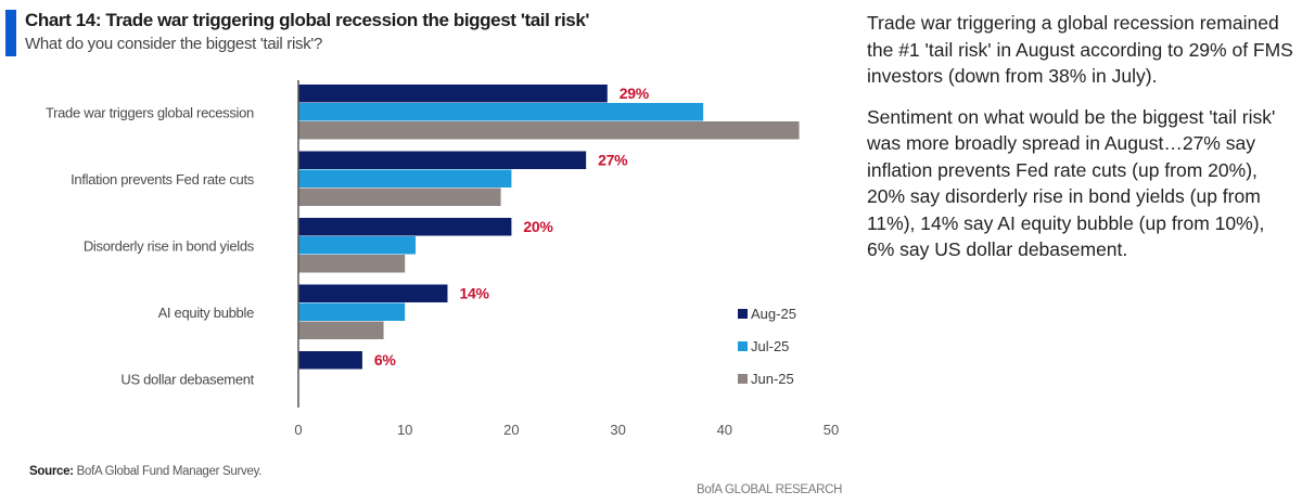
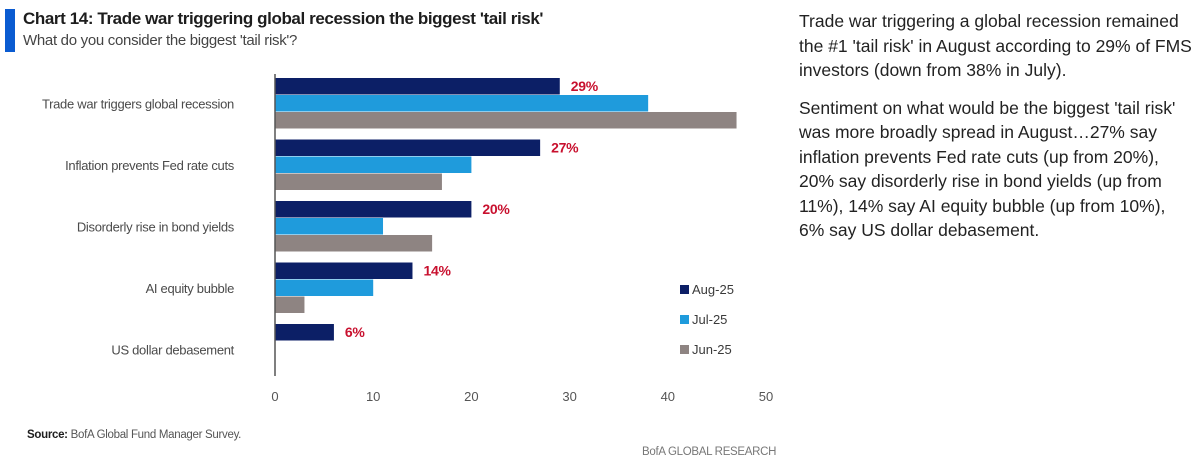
Jun-25/Inflation prevents Fed rate cuts: 19 -> 17
Jun-25/Disorderly rise in bond yields: 10 -> 16
Jun-25/AI equity bubble: 8 -> 3
